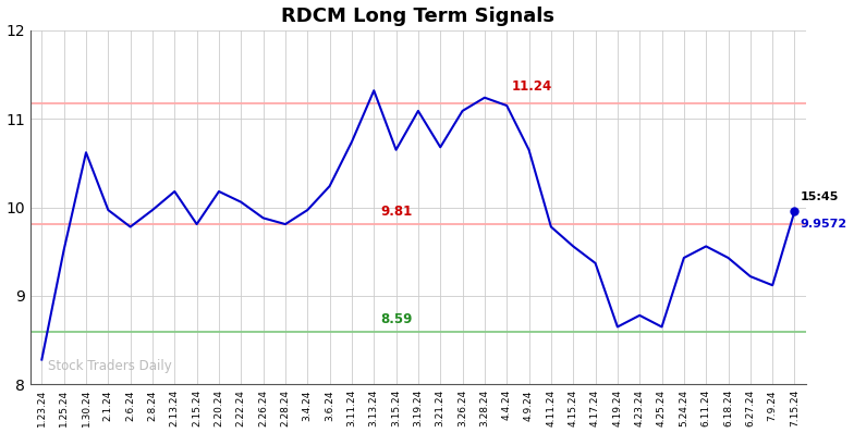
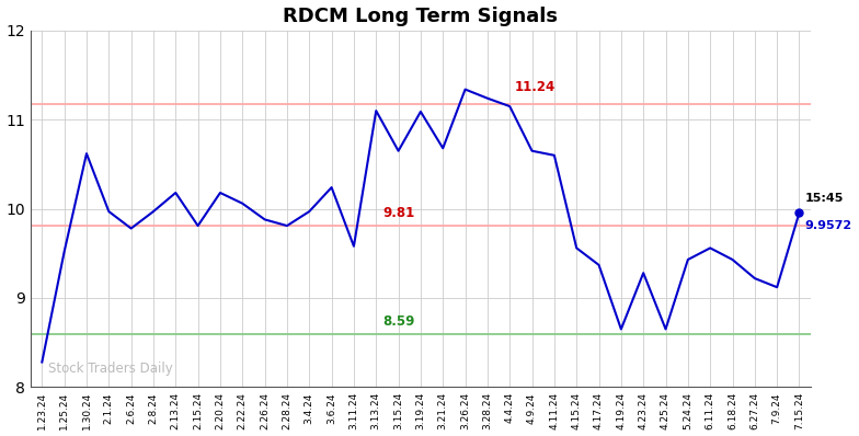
3.11.24: 10.74 -> 9.58
3.13.24: 11.32 -> 11.10
3.26.24: 11.09 -> 11.34
4.11.24: 9.78 -> 10.60
4.23.24: 8.78 -> 9.28
